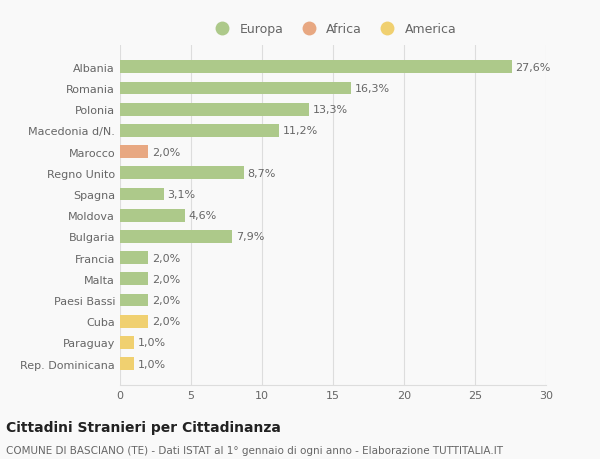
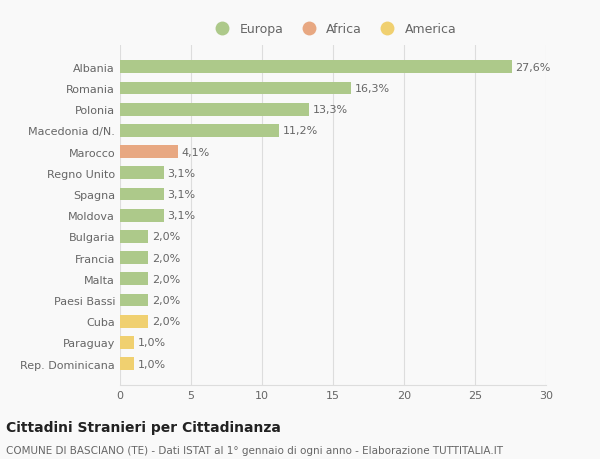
Marocco: 2,0% -> 4,1%
Regno Unito: 8,7% -> 3,1%
Moldova: 4,6% -> 3,1%
Bulgaria: 7,9% -> 2,0%
